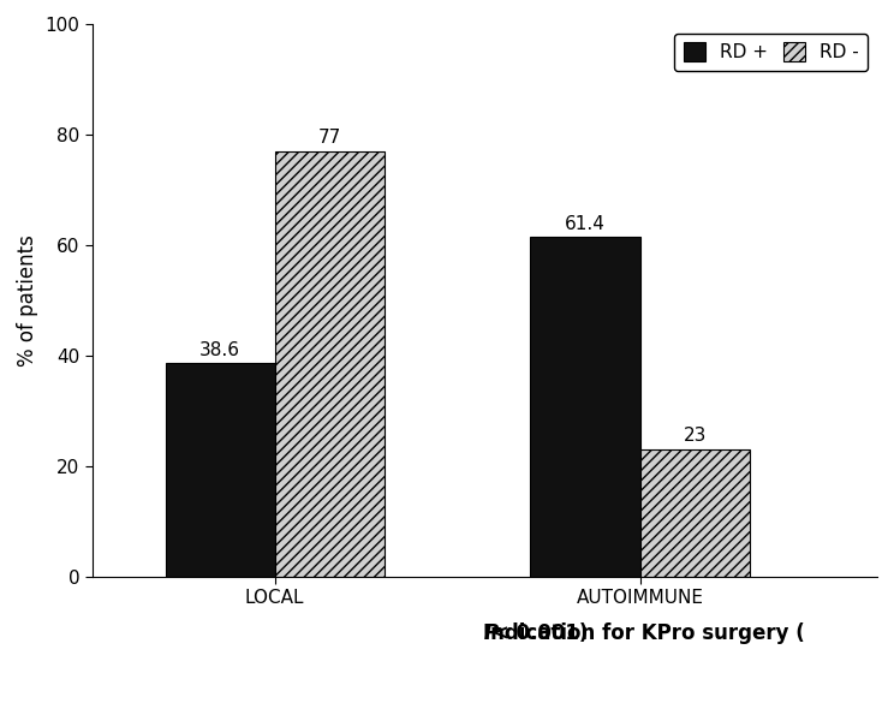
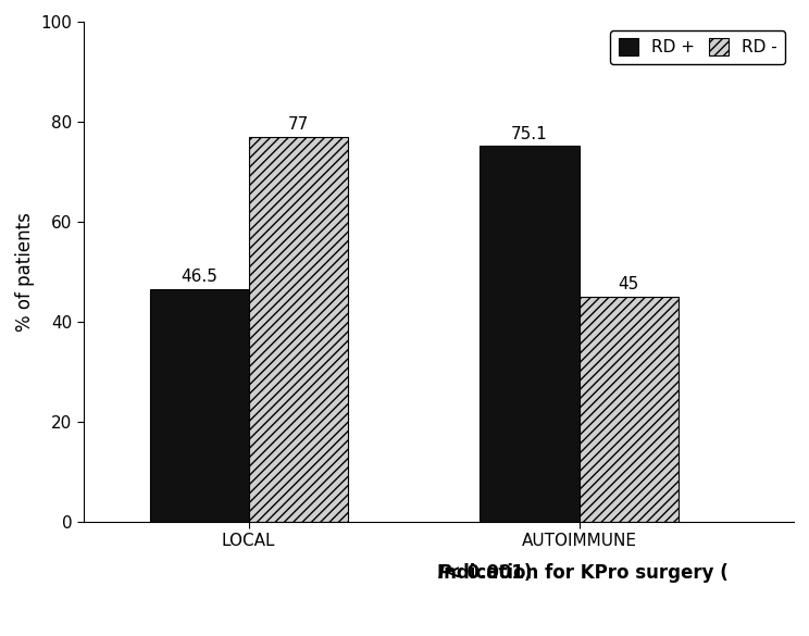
RD +/LOCAL: 38.6 -> 46.5
RD +/AUTOIMMUNE: 61.4 -> 75.1
RD -/AUTOIMMUNE: 23 -> 45
